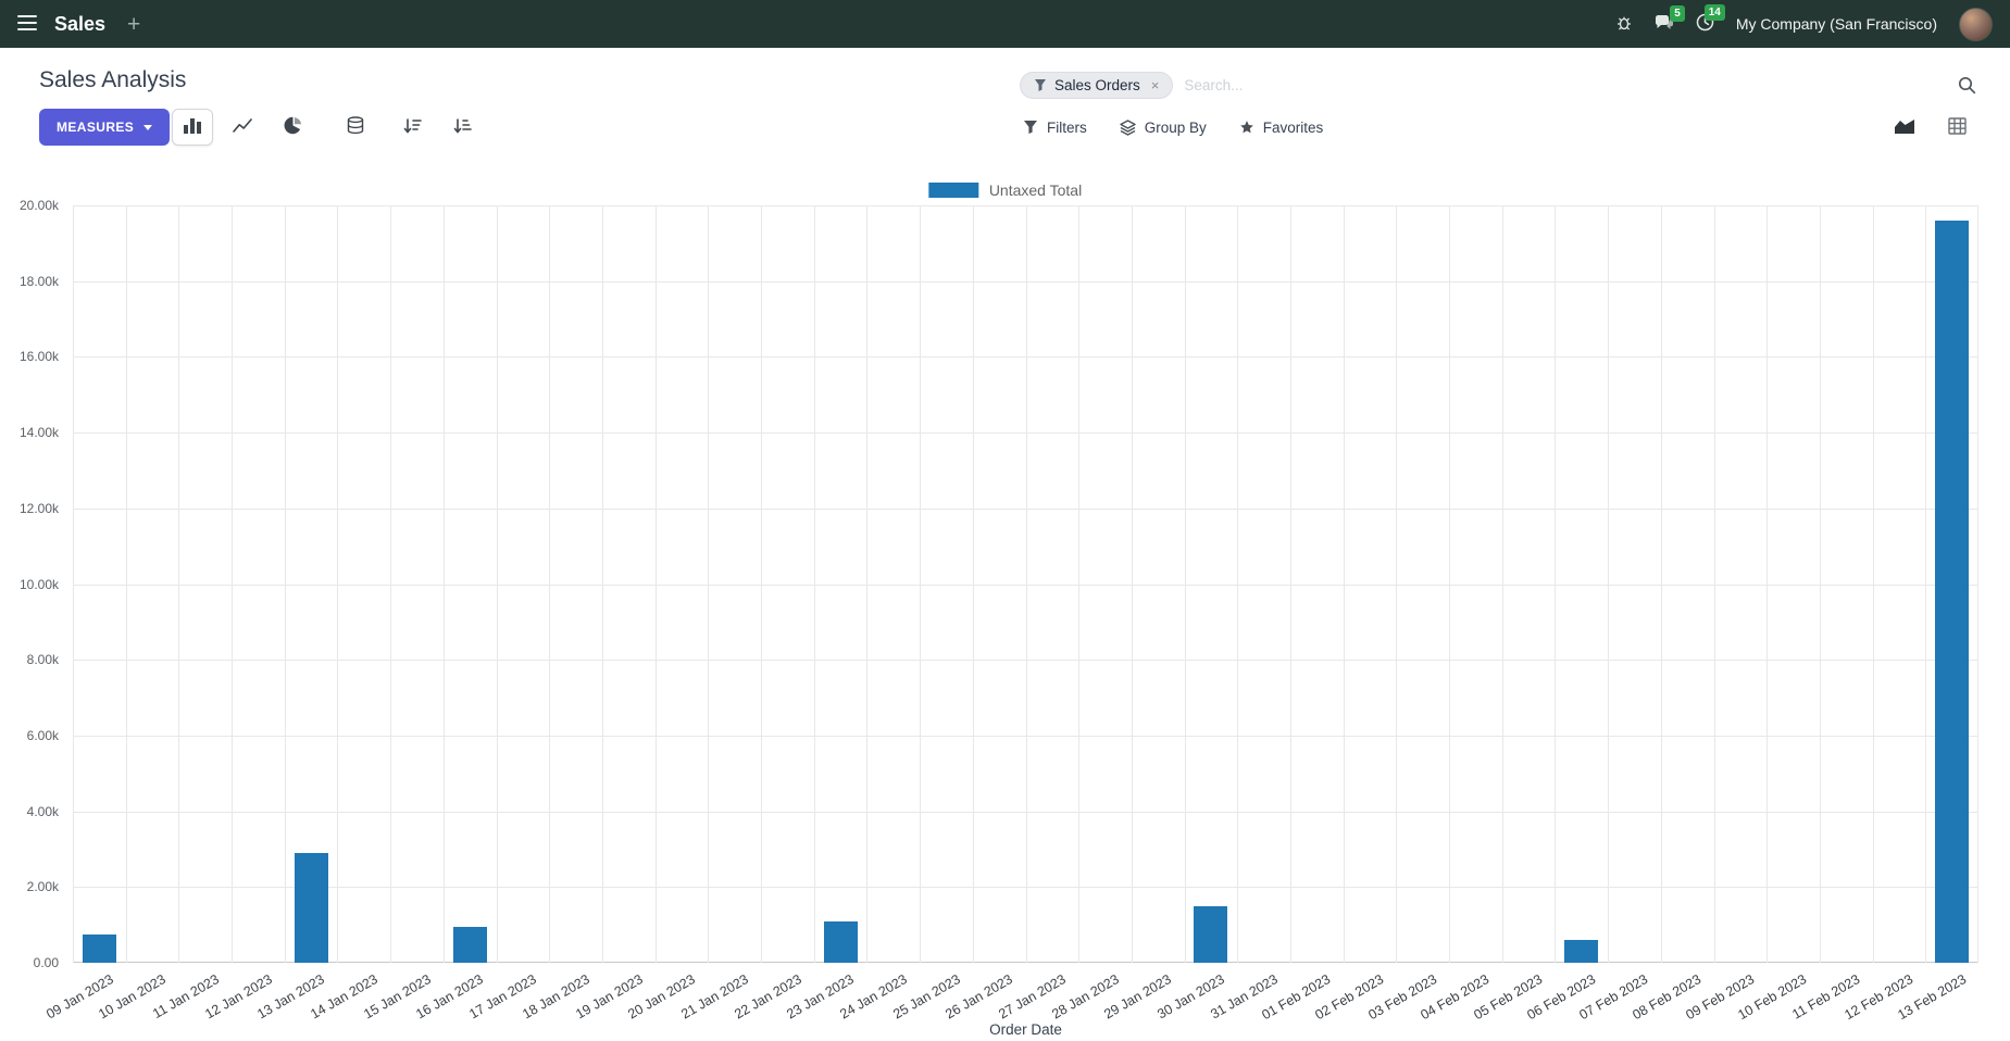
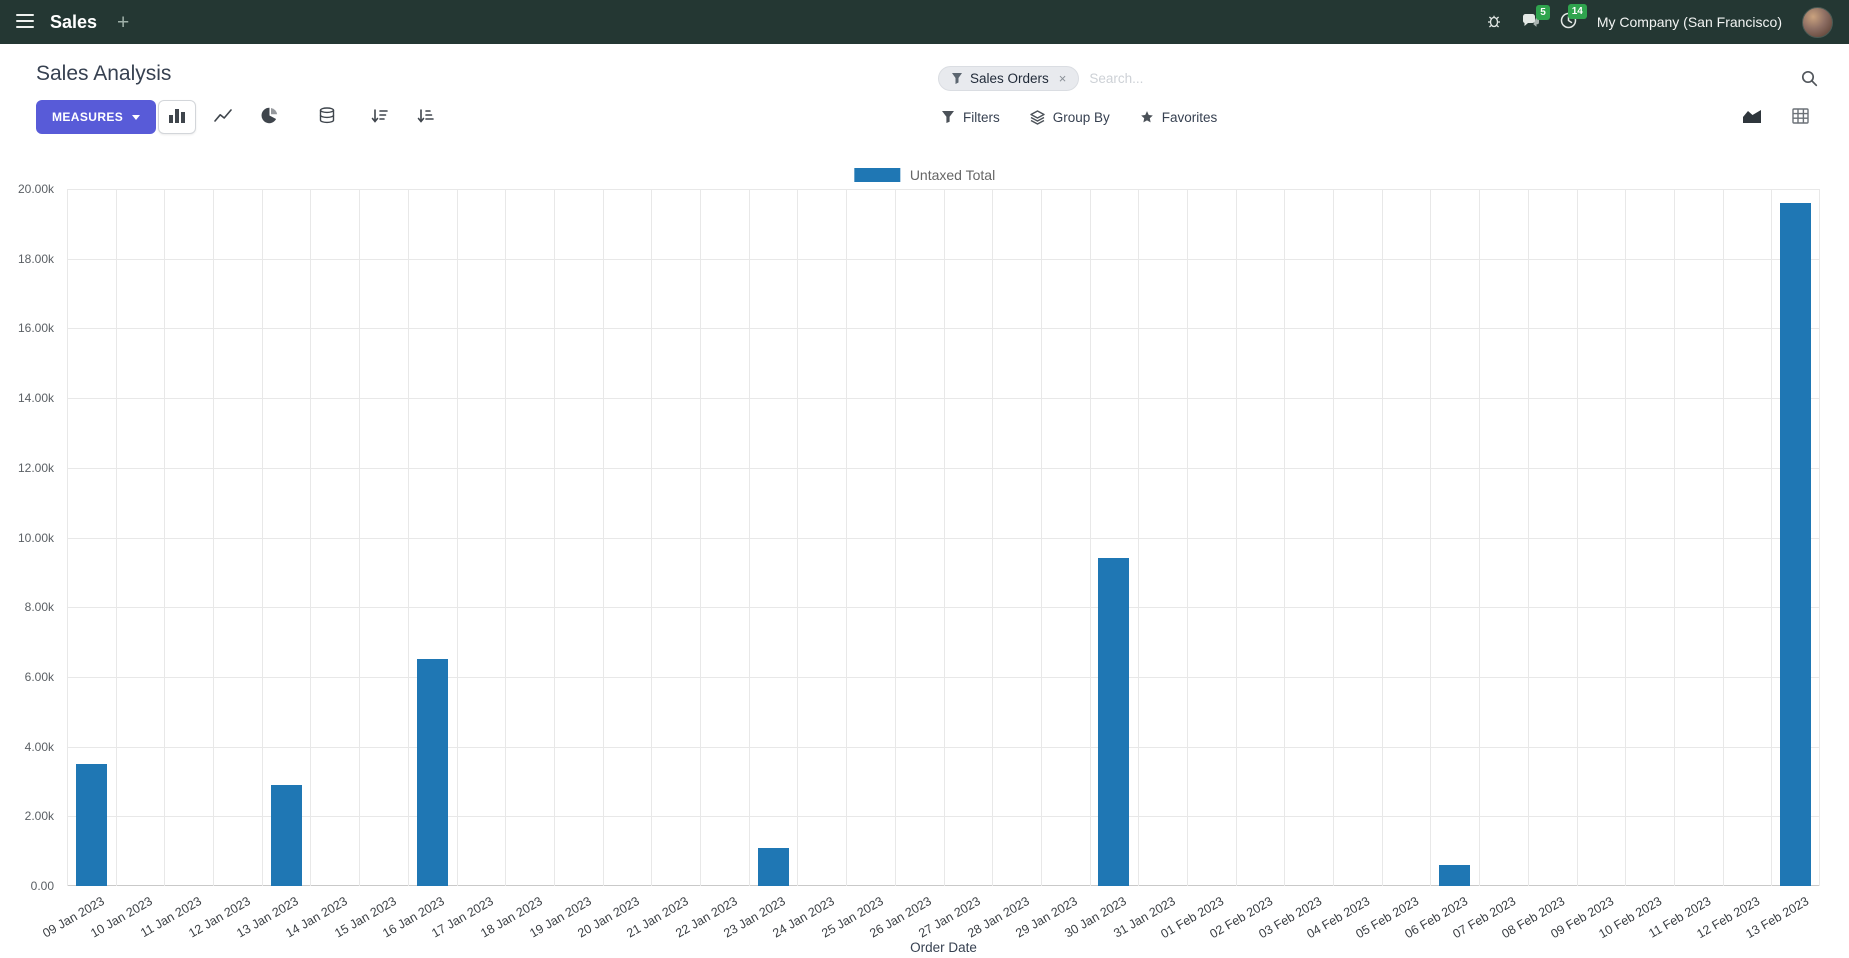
09 Jan 2023: 0.8k -> 3.5k
16 Jan 2023: 1.0k -> 6.5k
30 Jan 2023: 1.5k -> 9.4k
